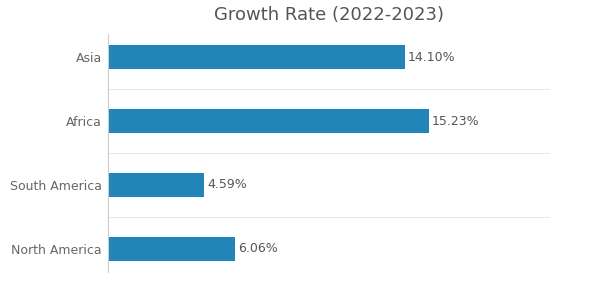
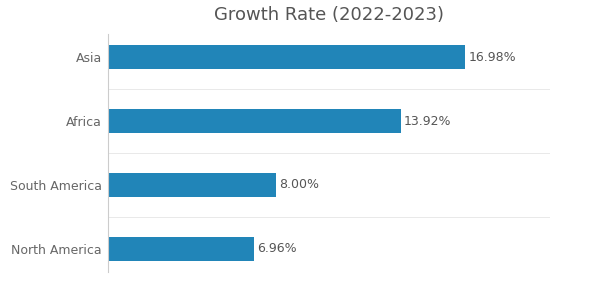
Asia: 14.10% -> 16.98%
Africa: 15.23% -> 13.92%
South America: 4.59% -> 8.00%
North America: 6.06% -> 6.96%
